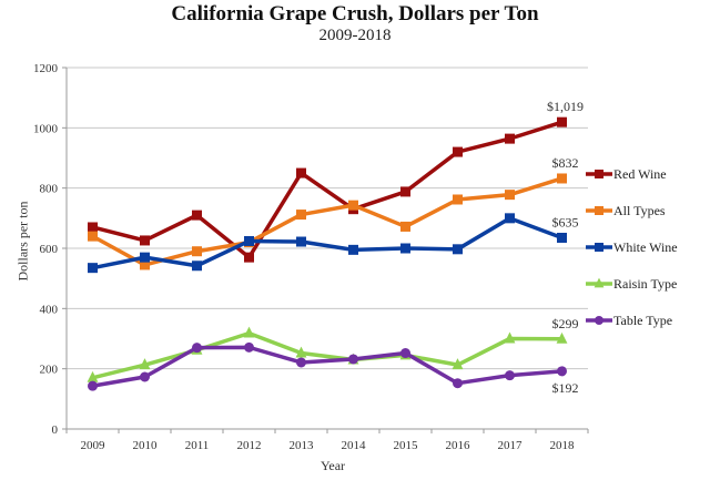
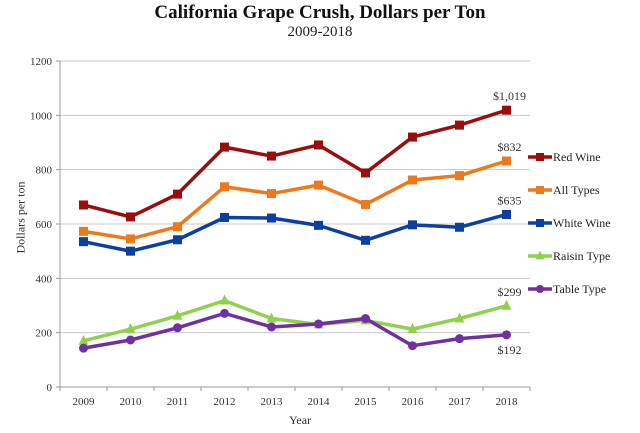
All Types/2009: 640 -> 570
White Wine/2010: 570 -> 500
Table Type/2011: 270 -> 220
Red Wine/2012: 570 -> 880
All Types/2012: 620 -> 740
Red Wine/2014: 730 -> 890
White Wine/2015: 600 -> 540
White Wine/2017: 700 -> 590
Raisin Type/2017: 300 -> 250
